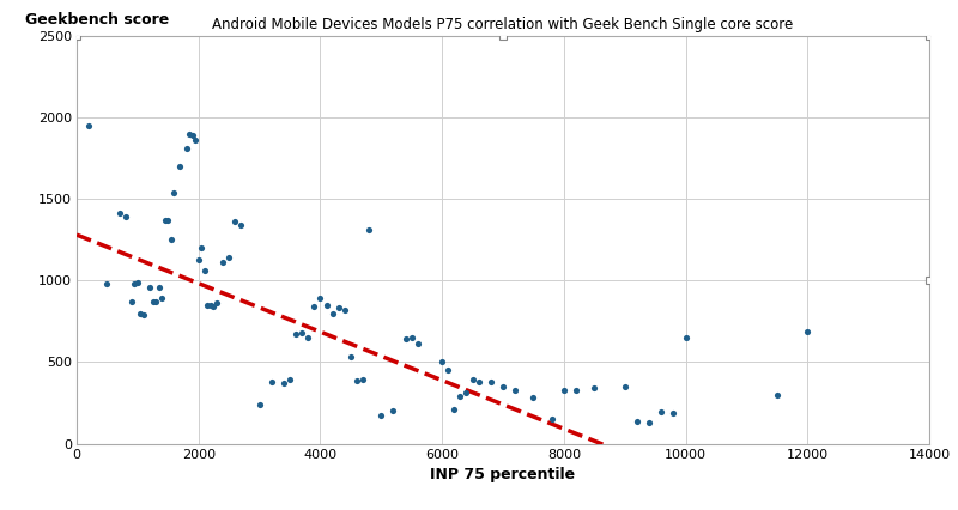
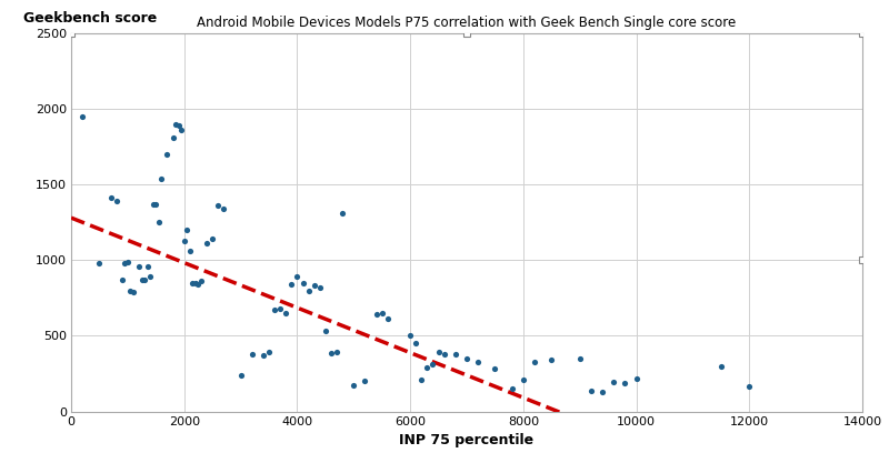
8000: 330 -> 210
10000: 650 -> 220
12000: 690 -> 160
